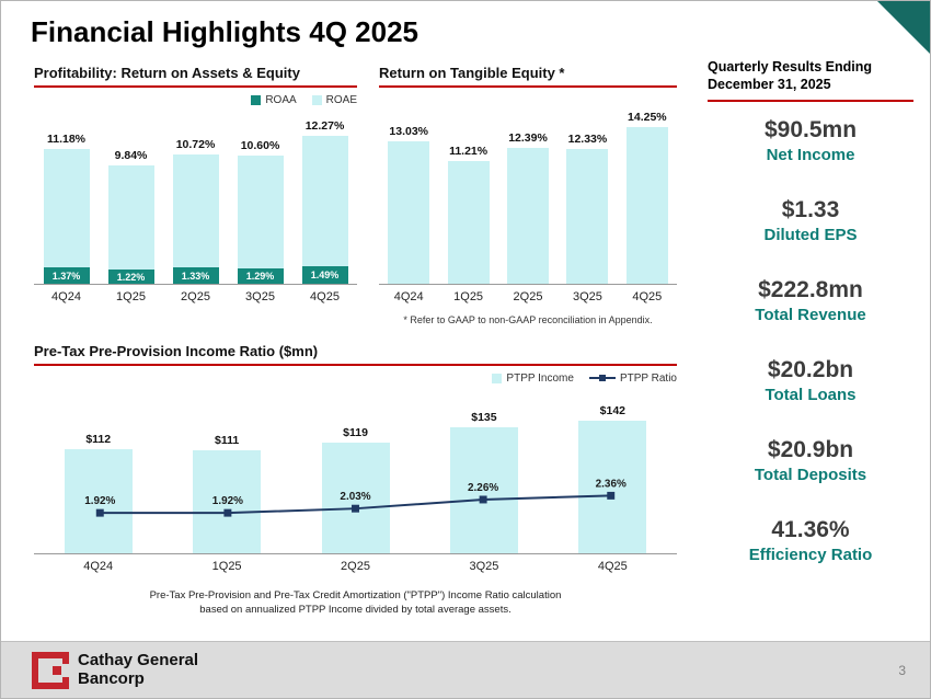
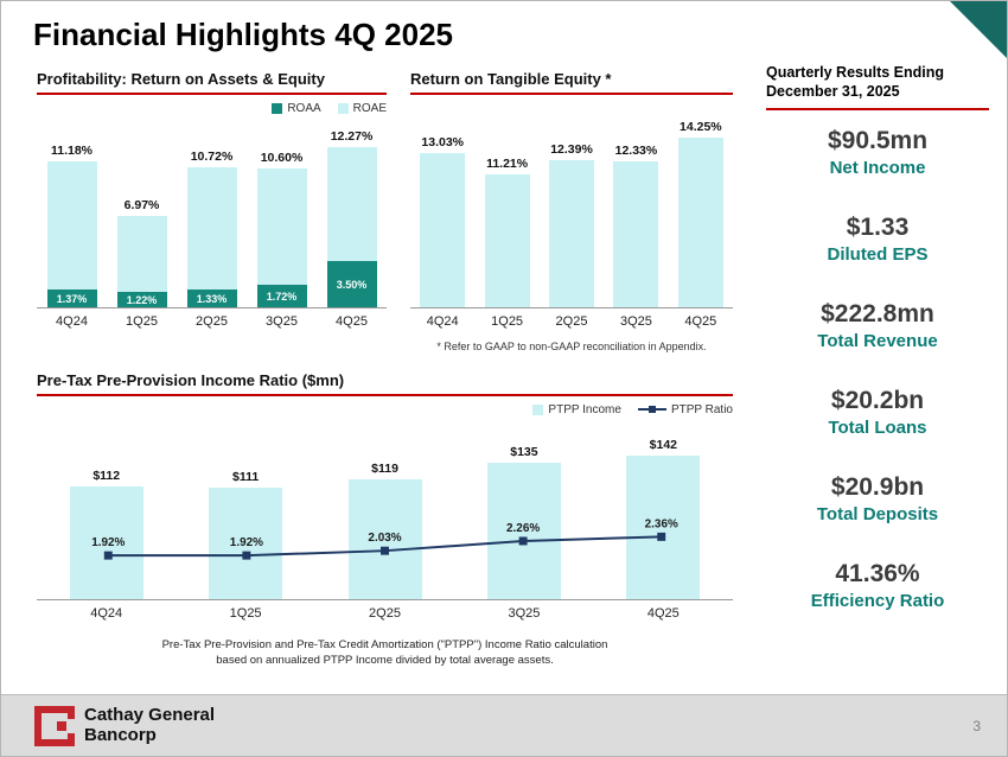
Profitability: Return on Assets & Equity/ROAE/1Q25: 9.84% -> 6.97%
Profitability: Return on Assets & Equity/ROAA/3Q25: 1.29% -> 1.72%
Profitability: Return on Assets & Equity/ROAA/4Q25: 1.49% -> 3.50%
